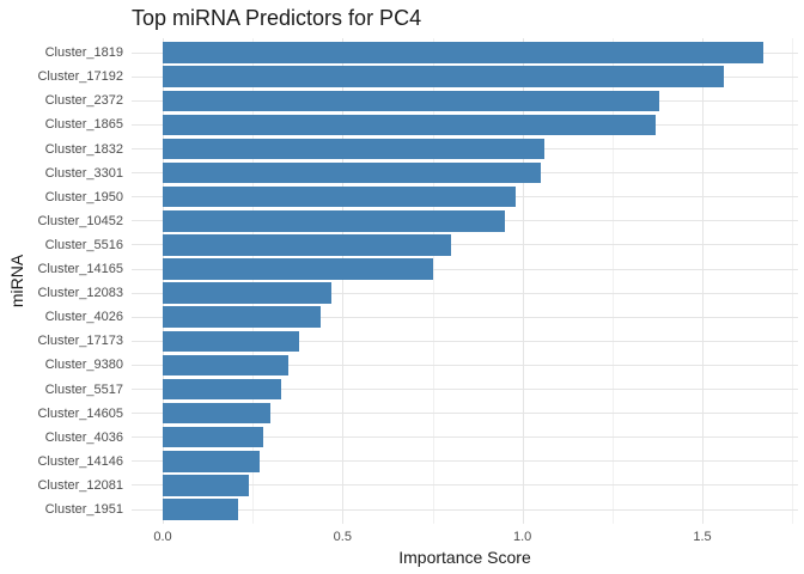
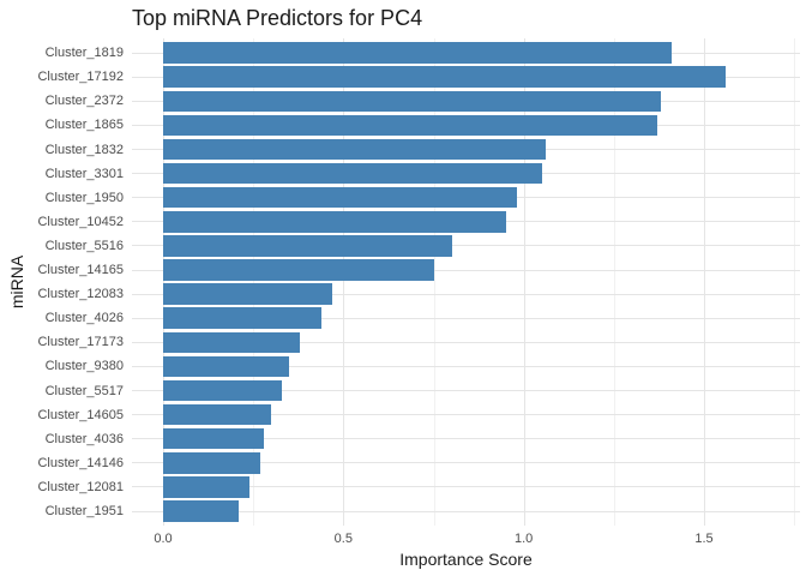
Cluster_1819: 1.67 -> 1.41
